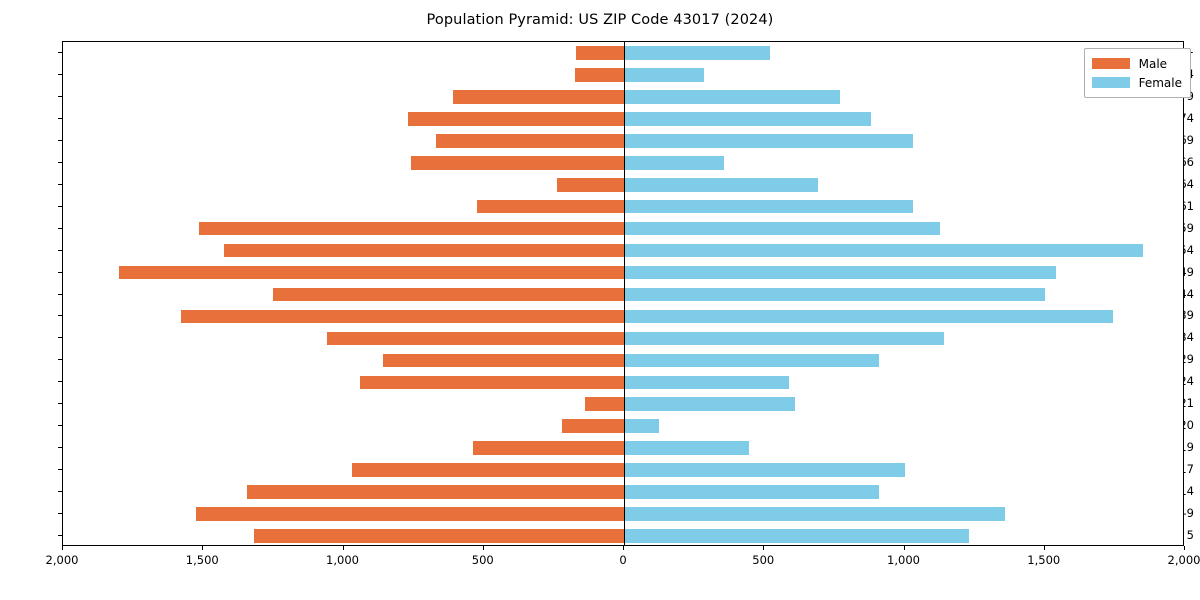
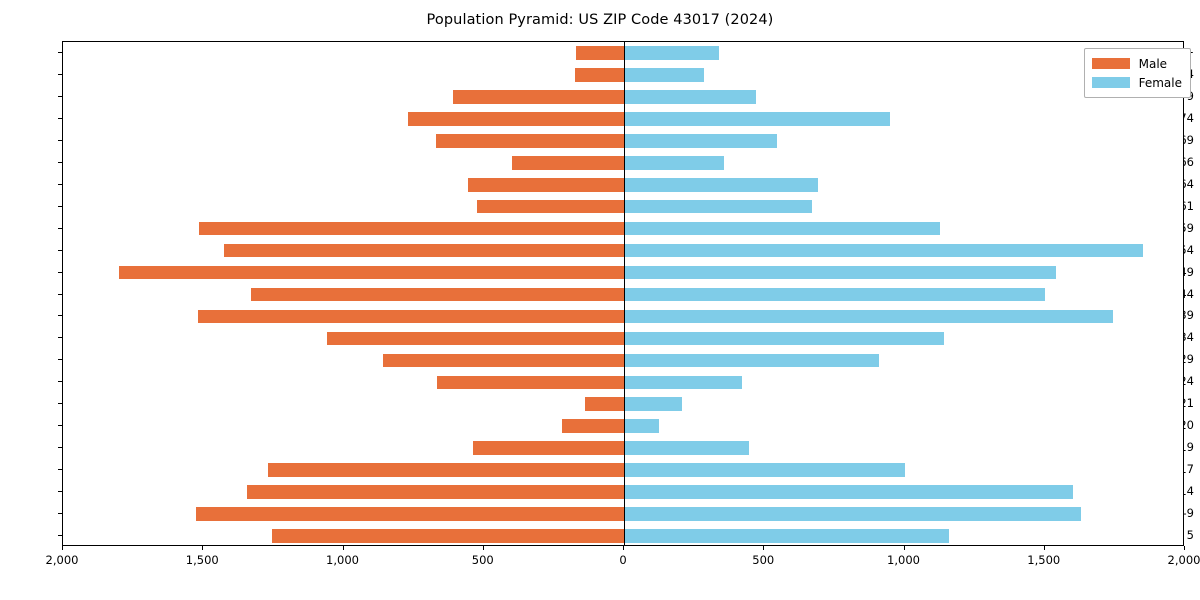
Female/85+: 520 -> 340
Female/75-79: 770 -> 470
Female/70-74: 880 -> 950
Female/67-69: 1030 -> 540
Male/65-66: 760 -> 400
Male/62-64: 240 -> 560
Female/60-61: 1030 -> 670
Male/40-44: 1250 -> 1330
Male/35-39: 1580 -> 1520
Male/22-24: 940 -> 660
Female/22-24: 590 -> 420
Female/21: 610 -> 200
Male/15-17: 970 -> 1270
Female/10-14: 910 -> 1600
Female/5-9: 1360 -> 1630
Male/Under 5: 1320 -> 1260
Female/Under 5: 1230 -> 1160
